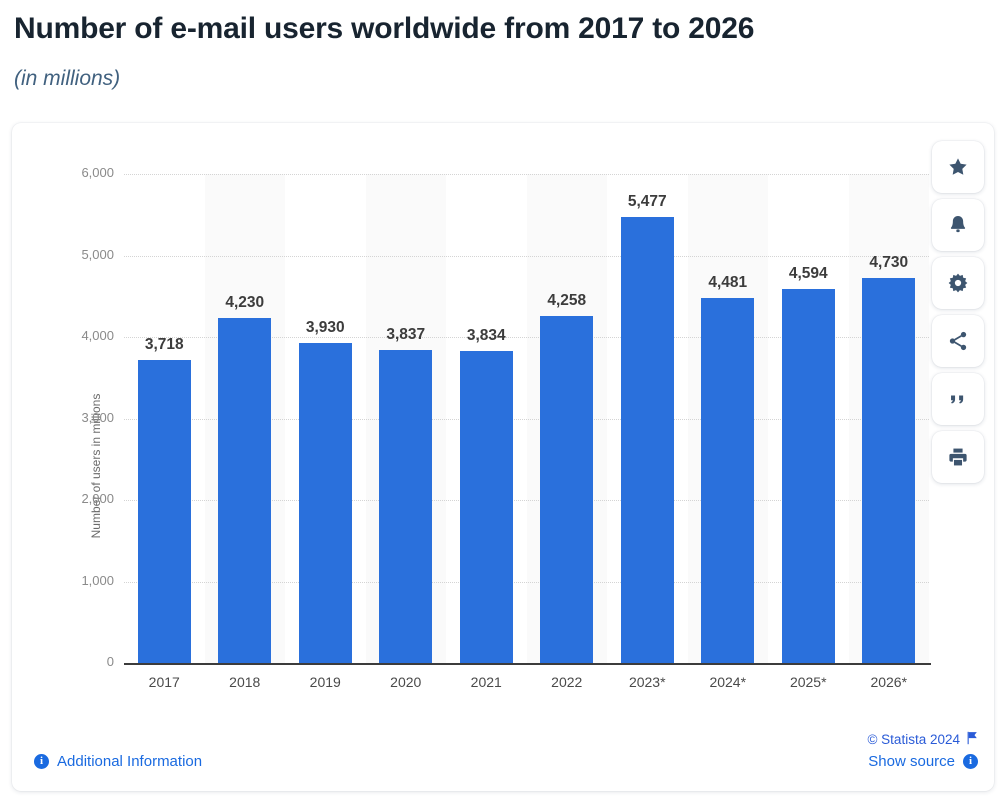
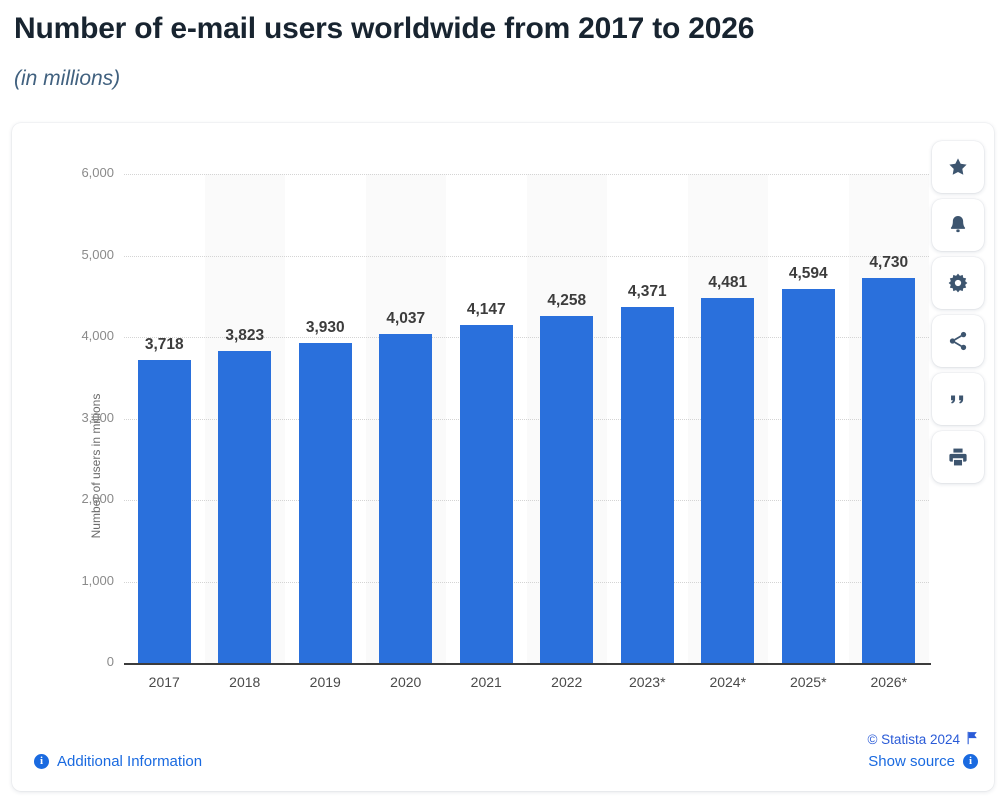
2018: 4,230 -> 3,823
2020: 3,837 -> 4,037
2021: 3,834 -> 4,147
2023*: 5,477 -> 4,371
